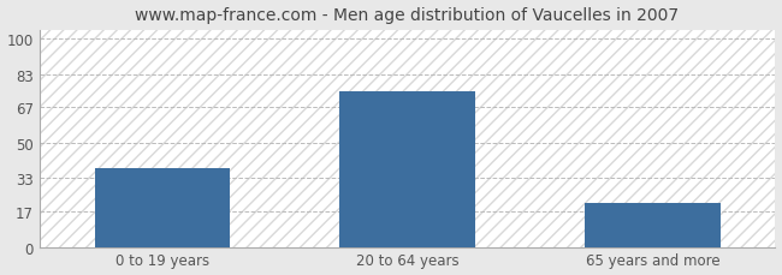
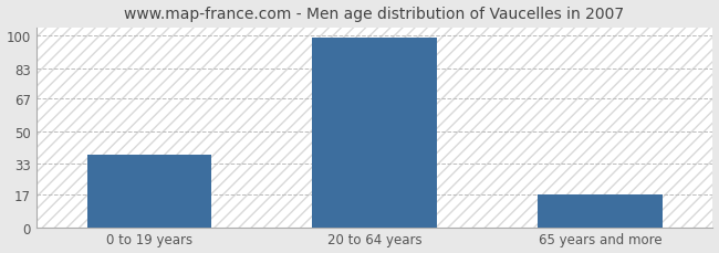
20 to 64 years: 75 -> 99
65 years and more: 21 -> 17
